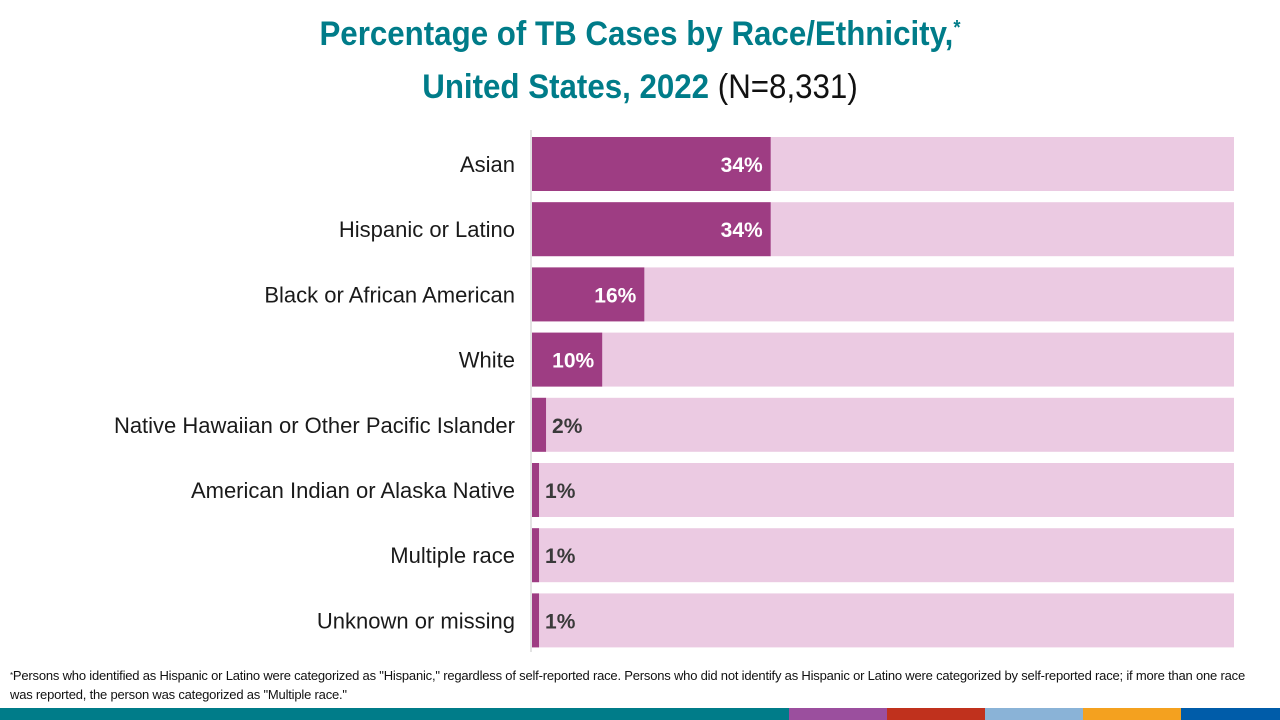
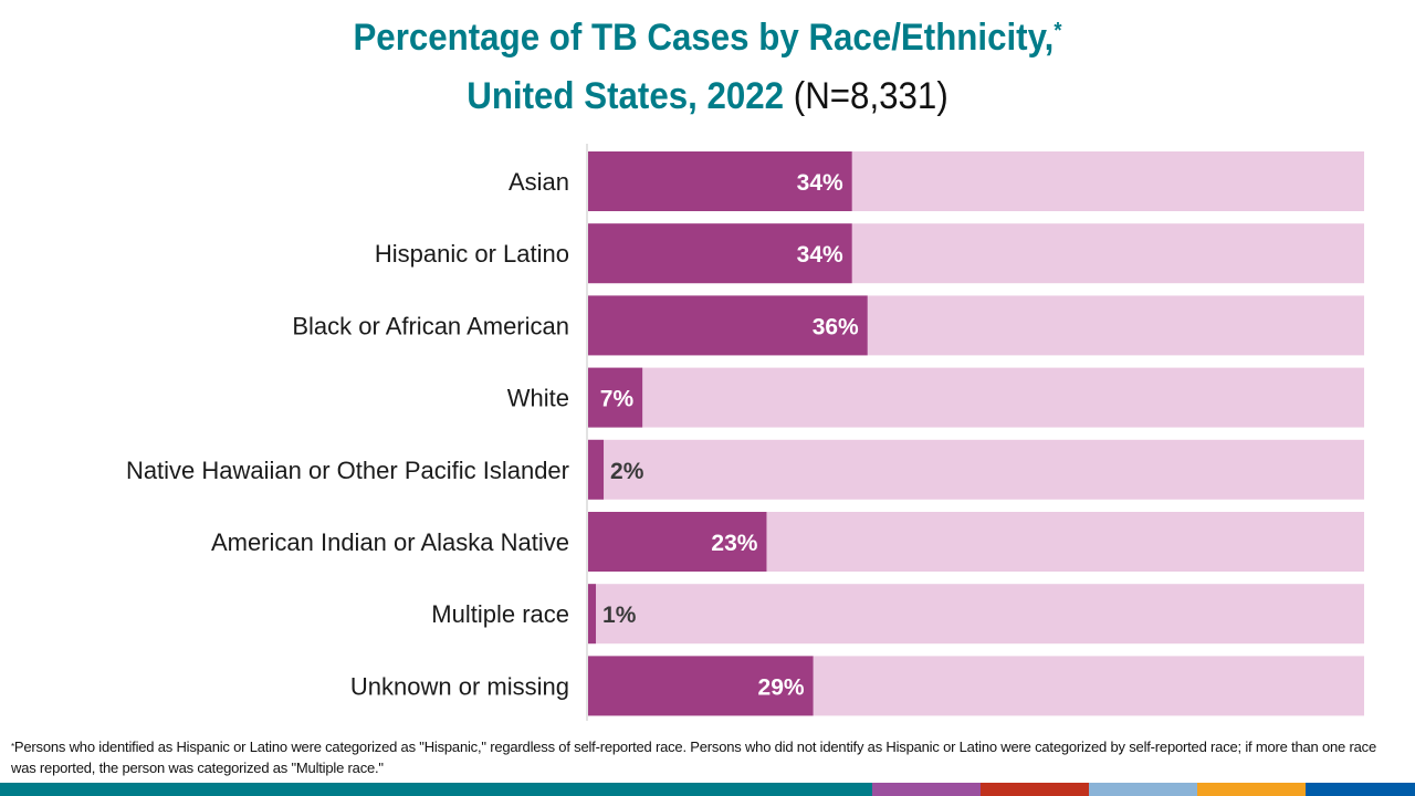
Black or African American: 16% -> 36%
White: 10% -> 7%
American Indian or Alaska Native: 1% -> 23%
Unknown or missing: 1% -> 29%
